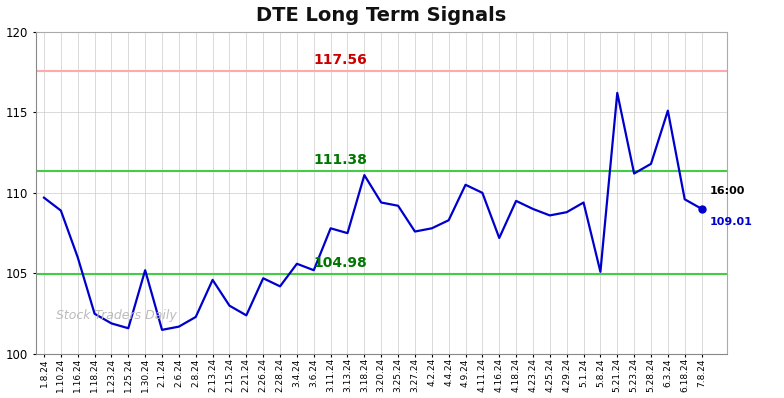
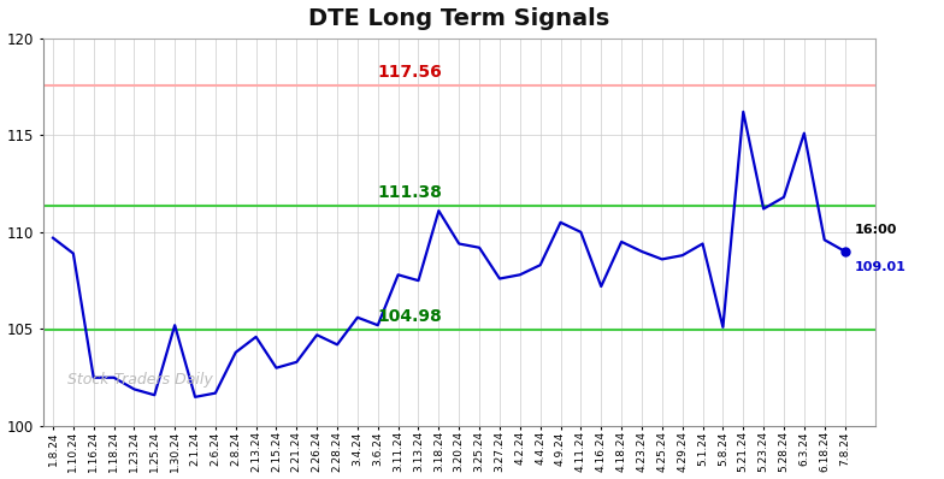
1.16.24: 106.0 -> 102.5
2.8.24: 102.3 -> 103.8
2.21.24: 102.4 -> 103.3
